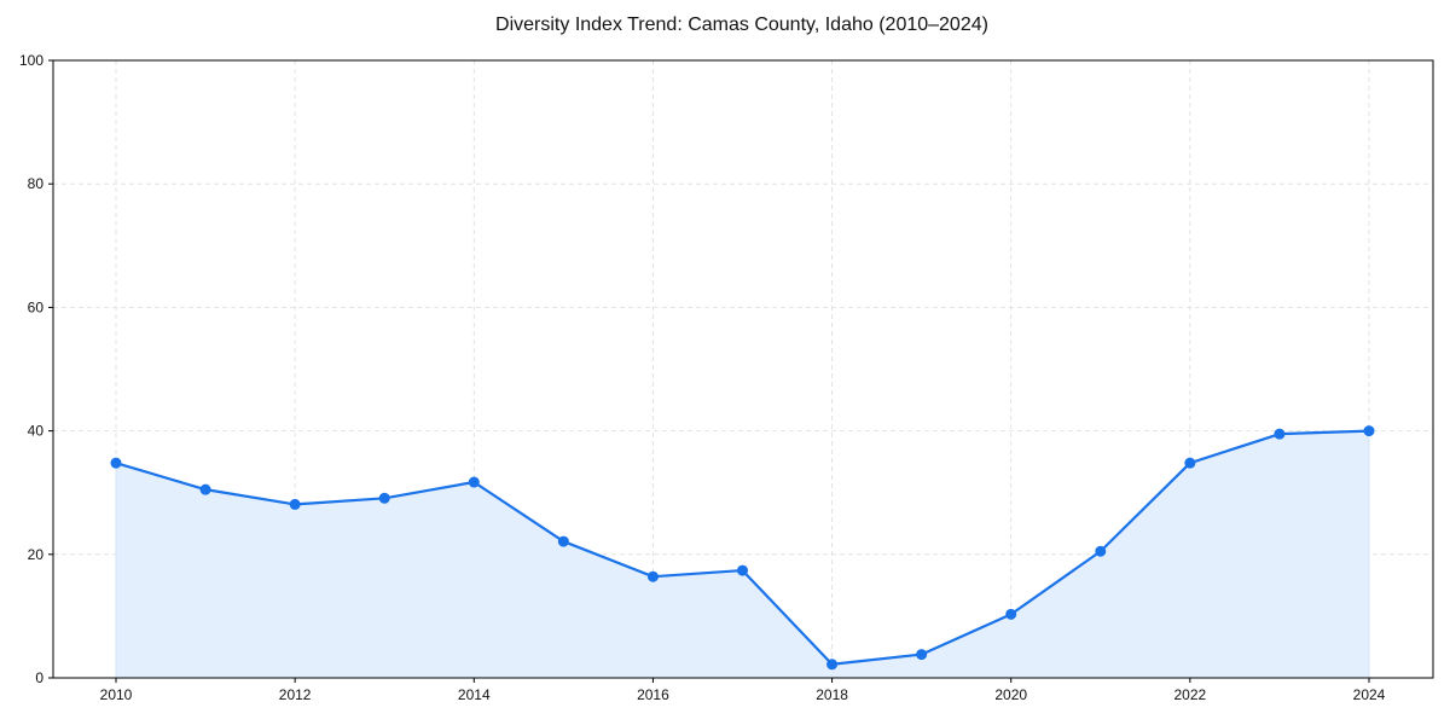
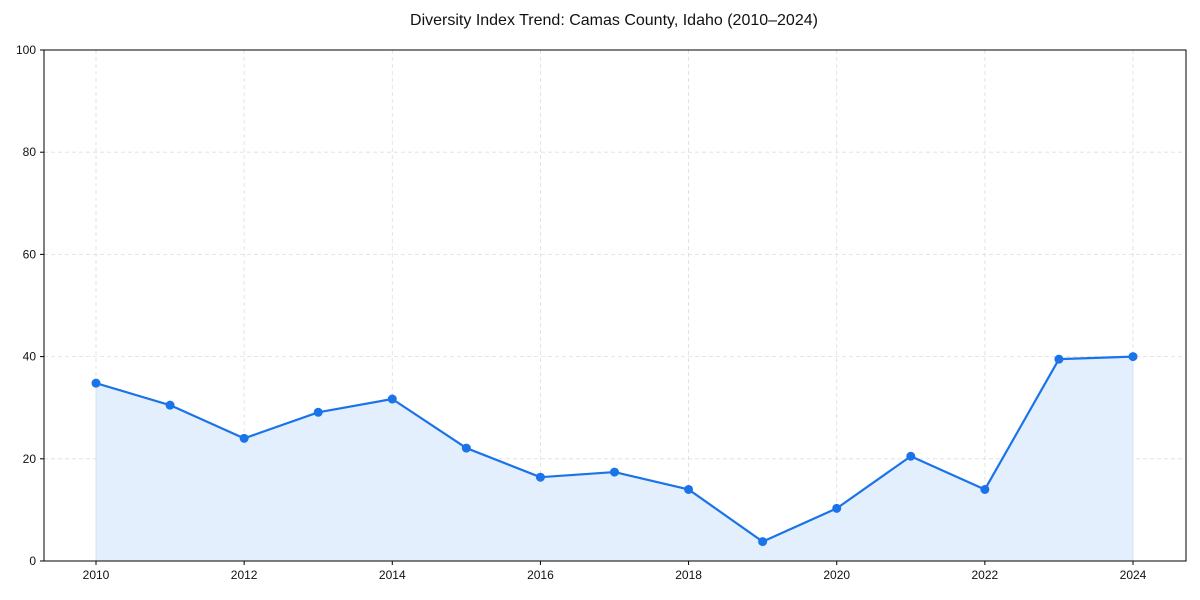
2012: 28 -> 24
2018: 2 -> 14
2022: 35 -> 14
